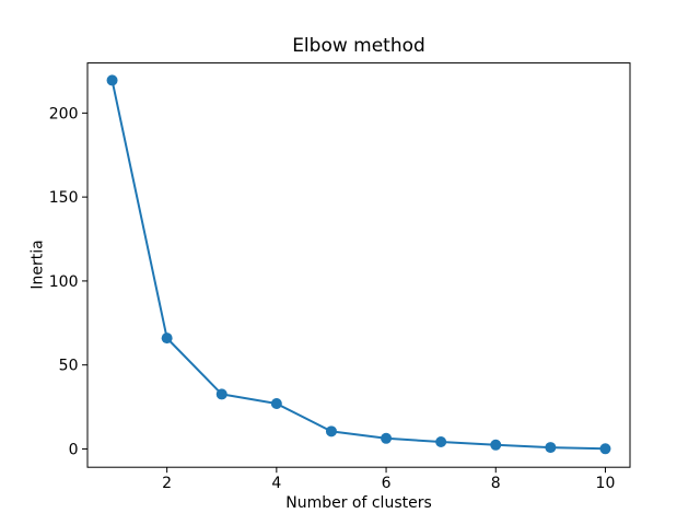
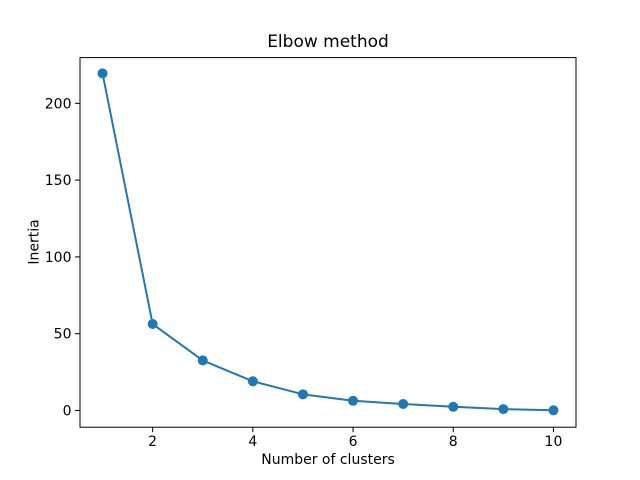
2: 66 -> 56
4: 27 -> 19
